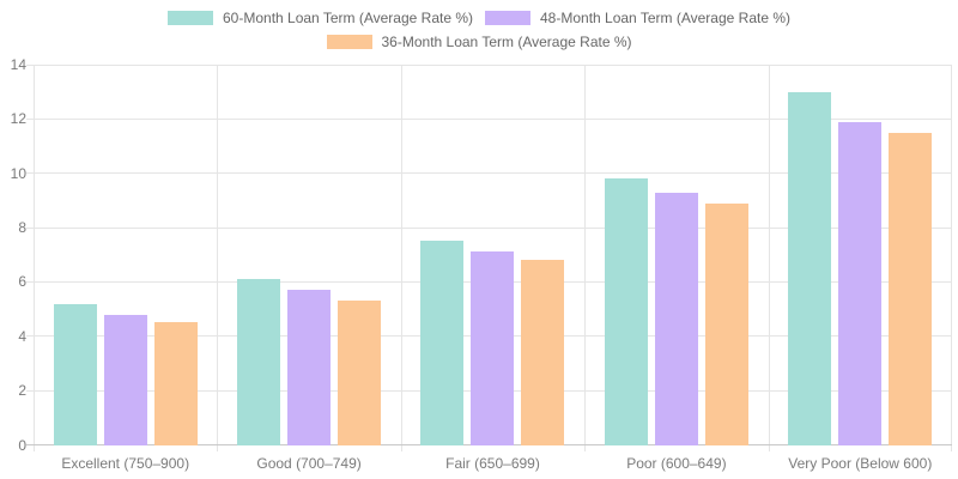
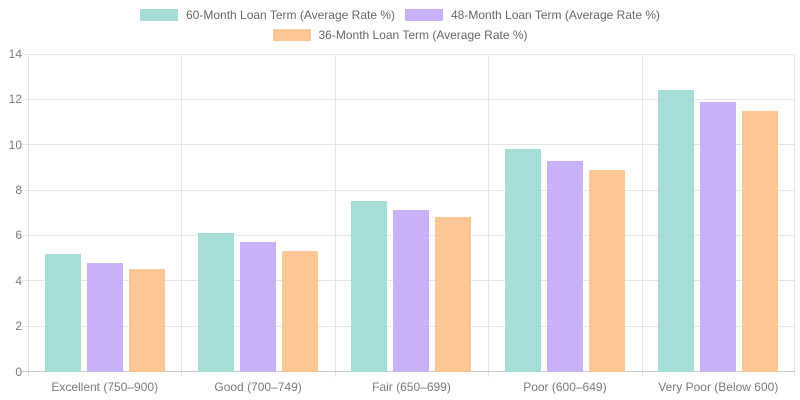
60-Month Loan Term (Average Rate %)/Very Poor (Below 600): 13.0 -> 12.4
